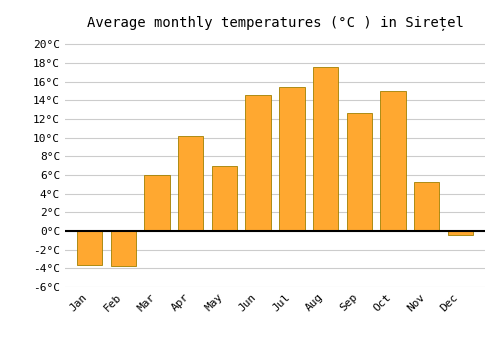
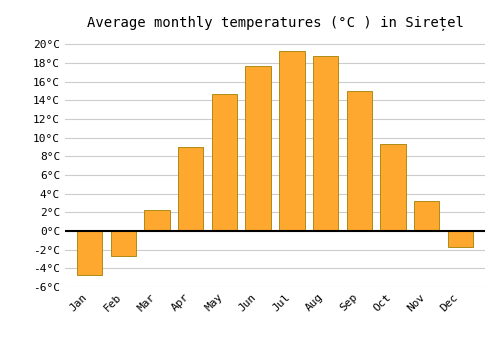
Jan: -3.6°C -> -4.7°C
Feb: -3.8°C -> -2.7°C
Mar: 6.0°C -> 2.2°C
Apr: 10.2°C -> 9.0°C
May: 7.0°C -> 14.7°C
Jun: 14.6°C -> 17.7°C
Jul: 15.4°C -> 19.3°C
Aug: 17.6°C -> 18.7°C
Sep: 12.6°C -> 15.0°C
Oct: 15.0°C -> 9.3°C
Nov: 5.2°C -> 3.2°C
Dec: -0.4°C -> -1.7°C
